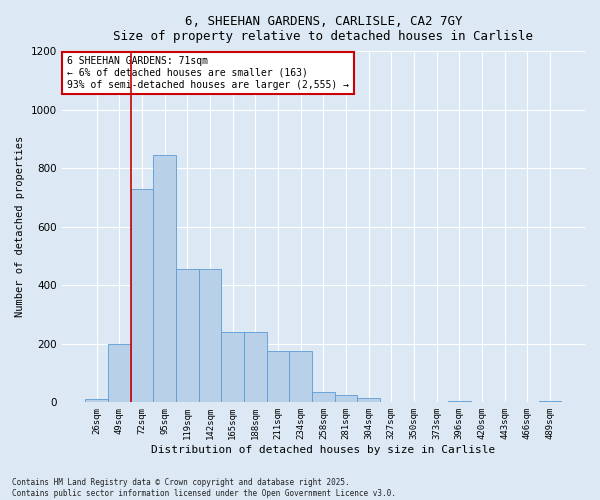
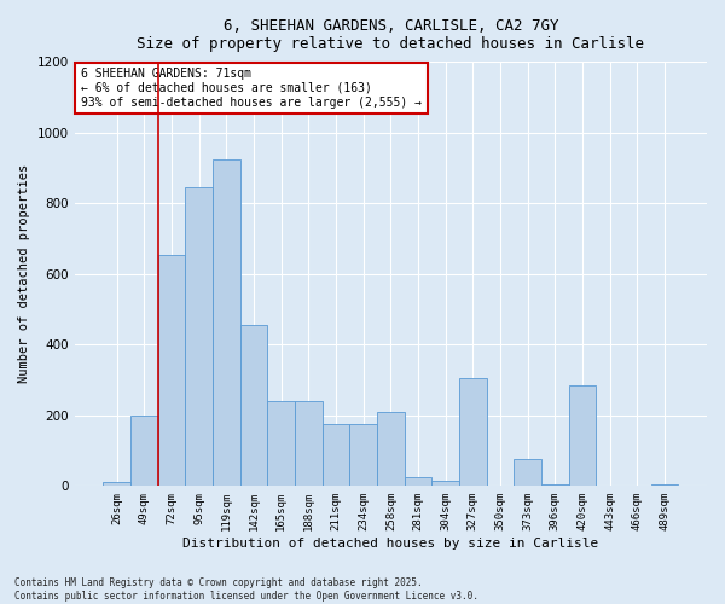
72sqm: 730 -> 655
119sqm: 455 -> 925
258sqm: 35 -> 210
327sqm: 2 -> 305
373sqm: 2 -> 75
420sqm: 2 -> 285
